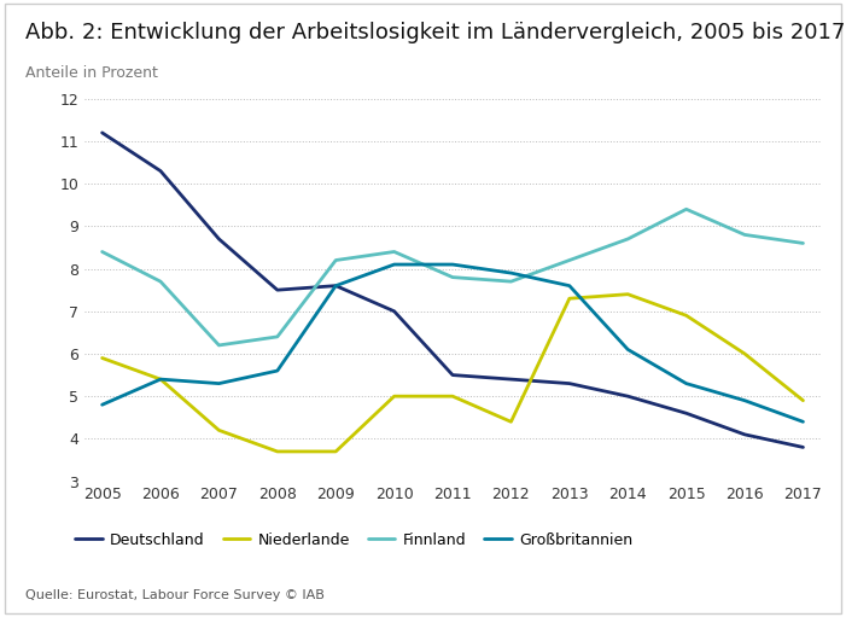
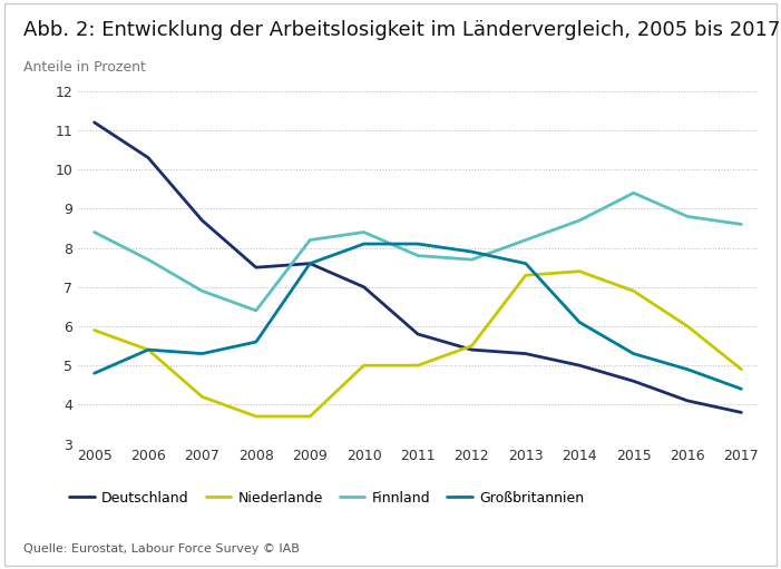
Finnland/2007: 6.2 -> 6.9
Deutschland/2011: 5.5 -> 5.8
Niederlande/2012: 4.4 -> 5.5
